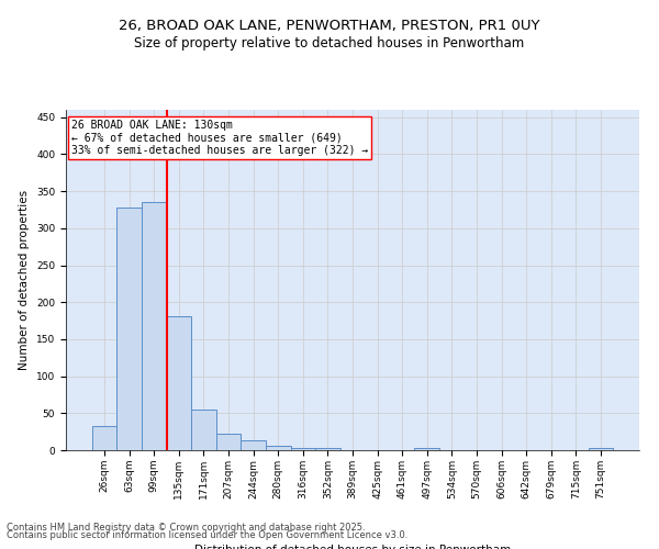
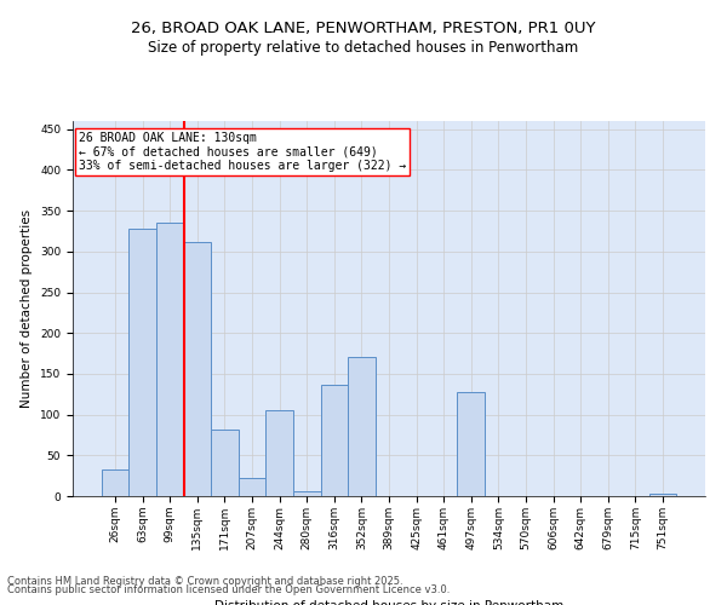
135sqm: 181 -> 312
171sqm: 55 -> 82
244sqm: 14 -> 106
316sqm: 3 -> 136
352sqm: 3 -> 170
497sqm: 3 -> 128
